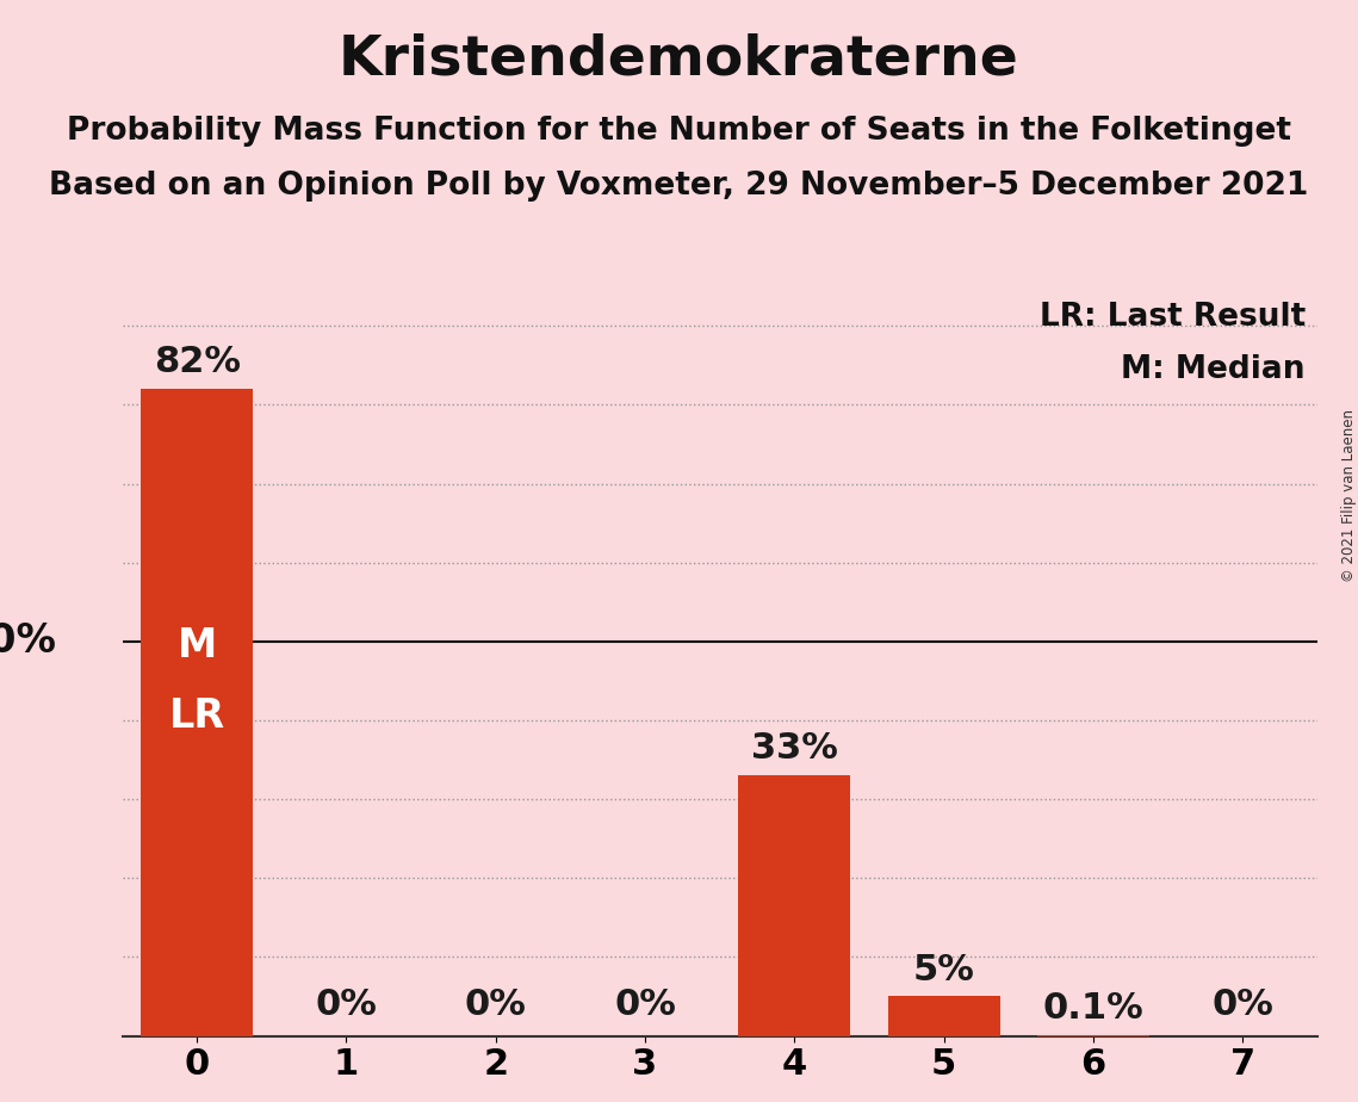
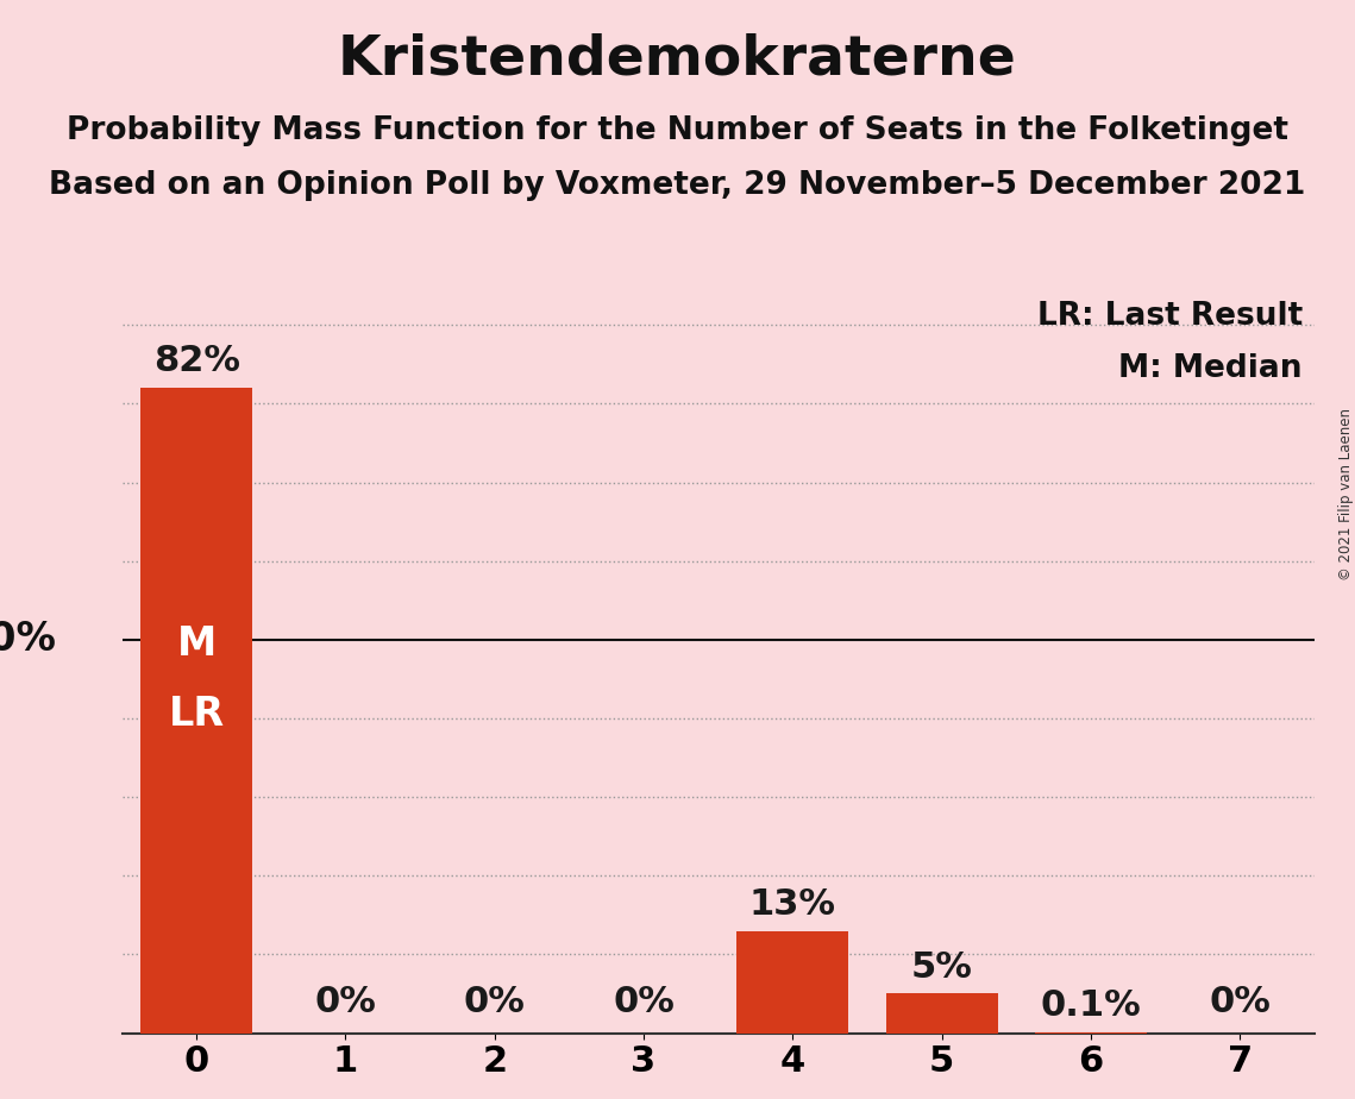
4: 33% -> 13%
